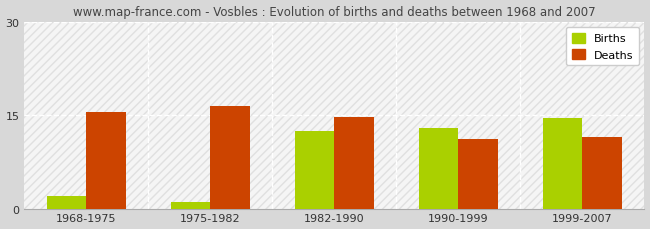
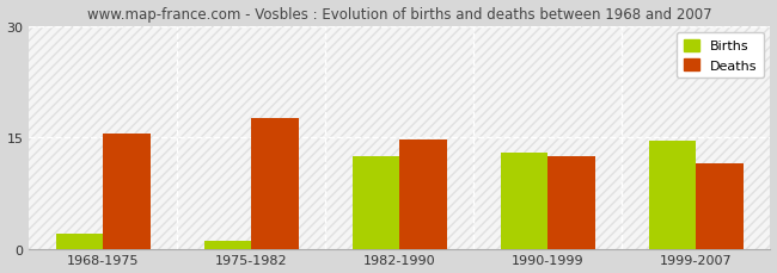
Deaths/1975-1982: 16.4 -> 17.5
Deaths/1990-1999: 11.2 -> 12.5
